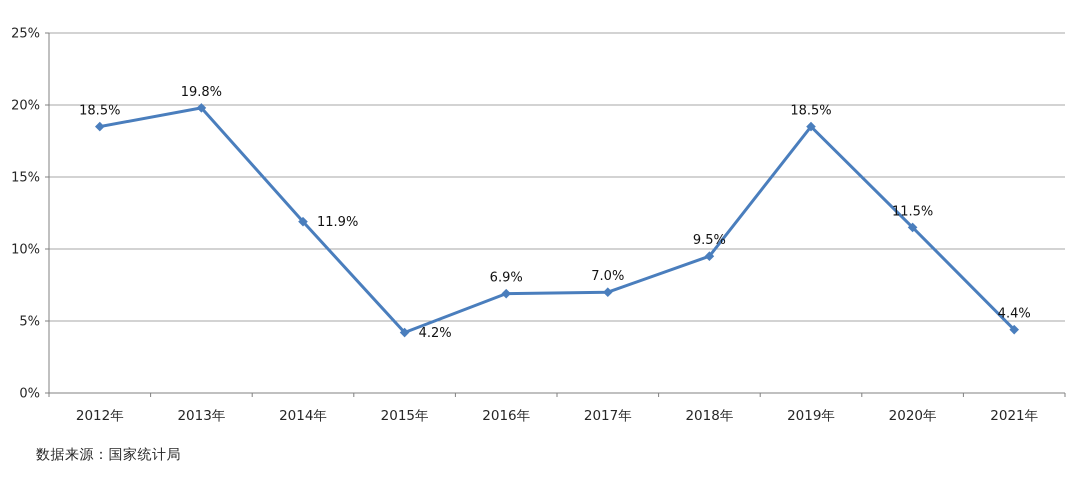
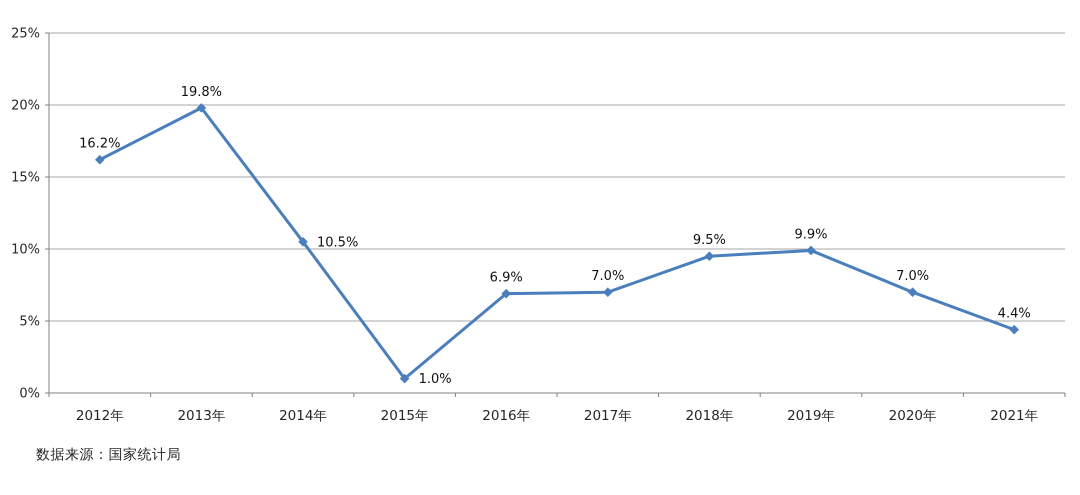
2012年: 18.5% -> 16.2%
2014年: 11.9% -> 10.5%
2015年: 4.2% -> 1.0%
2019年: 18.5% -> 9.9%
2020年: 11.5% -> 7.0%
